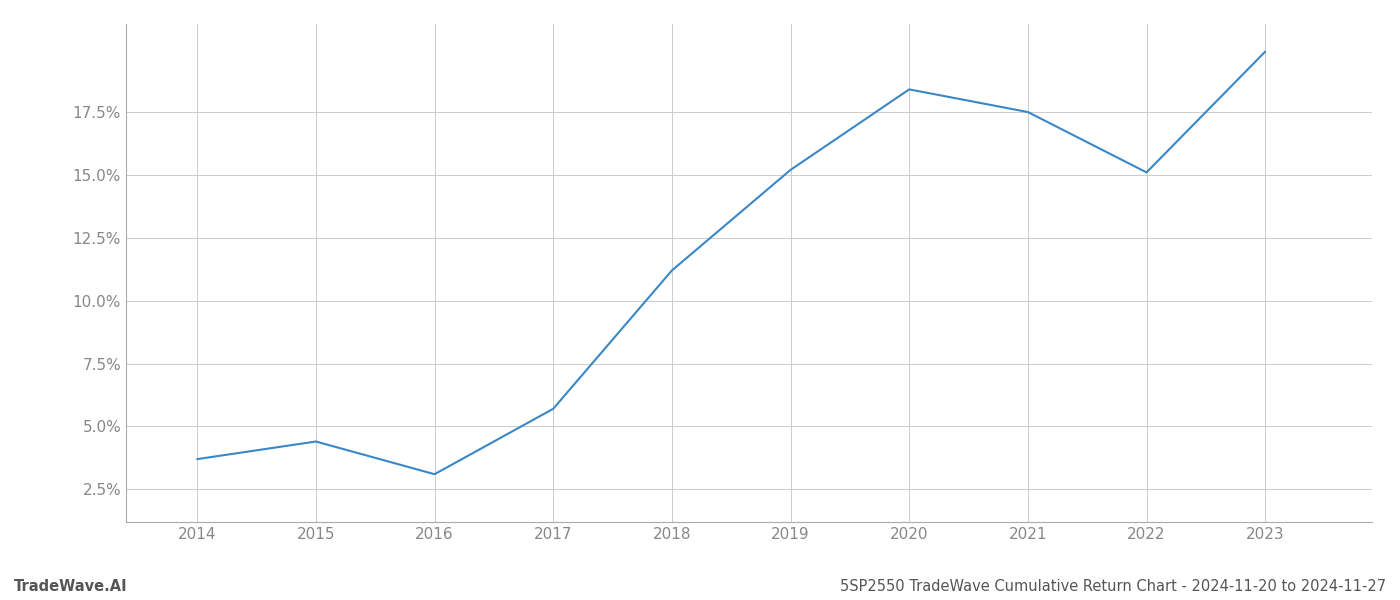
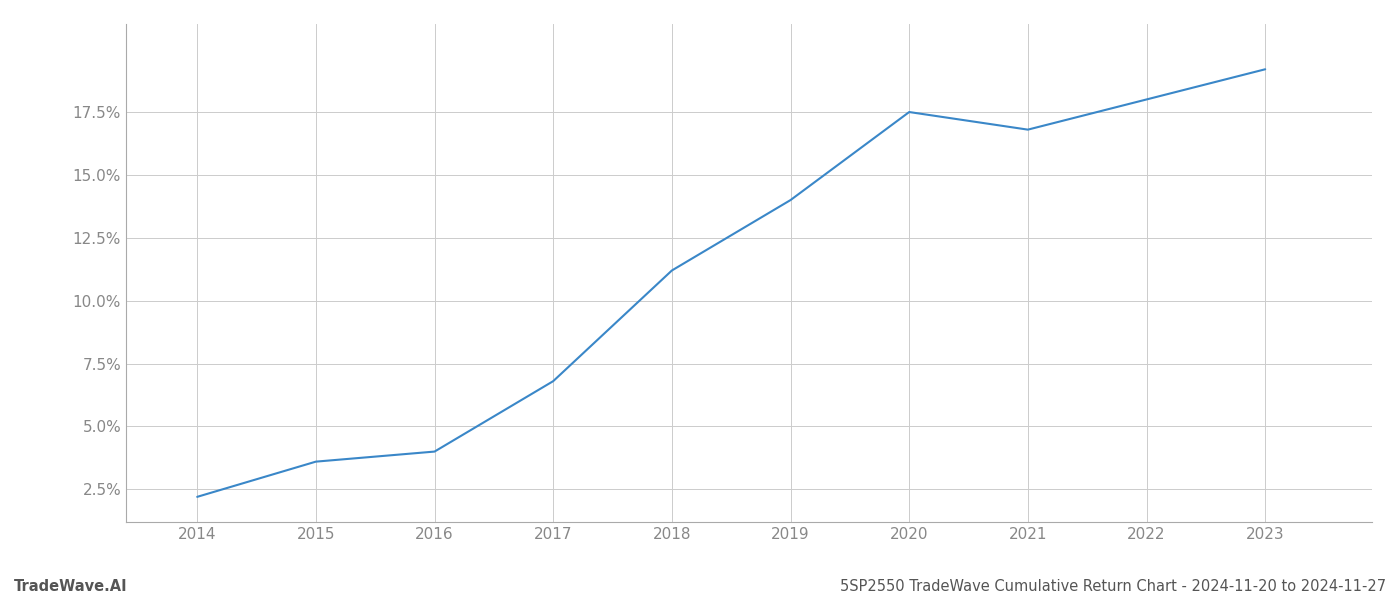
2014: 3.7% -> 2.2%
2015: 4.4% -> 3.6%
2016: 3.1% -> 4.0%
2017: 5.7% -> 6.8%
2019: 15.2% -> 14.0%
2020: 18.4% -> 17.5%
2021: 17.5% -> 16.8%
2022: 15.1% -> 18.0%
2023: 19.9% -> 19.2%
